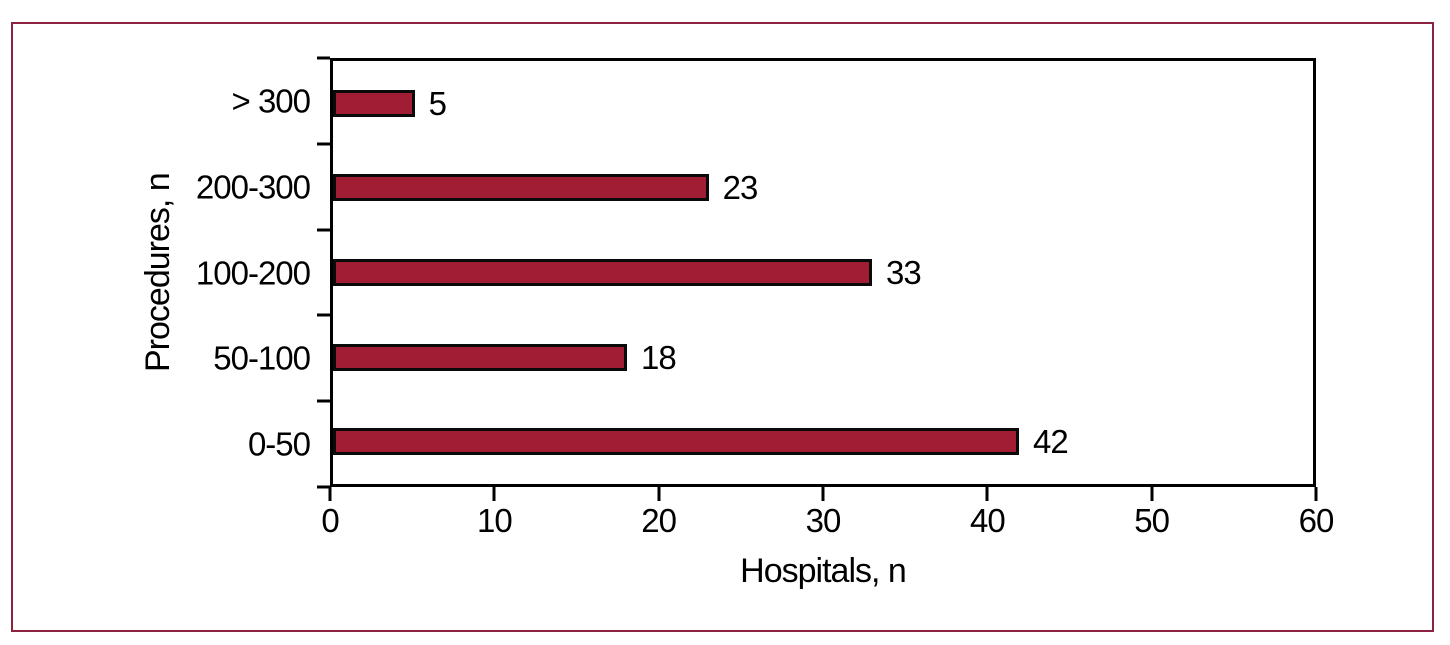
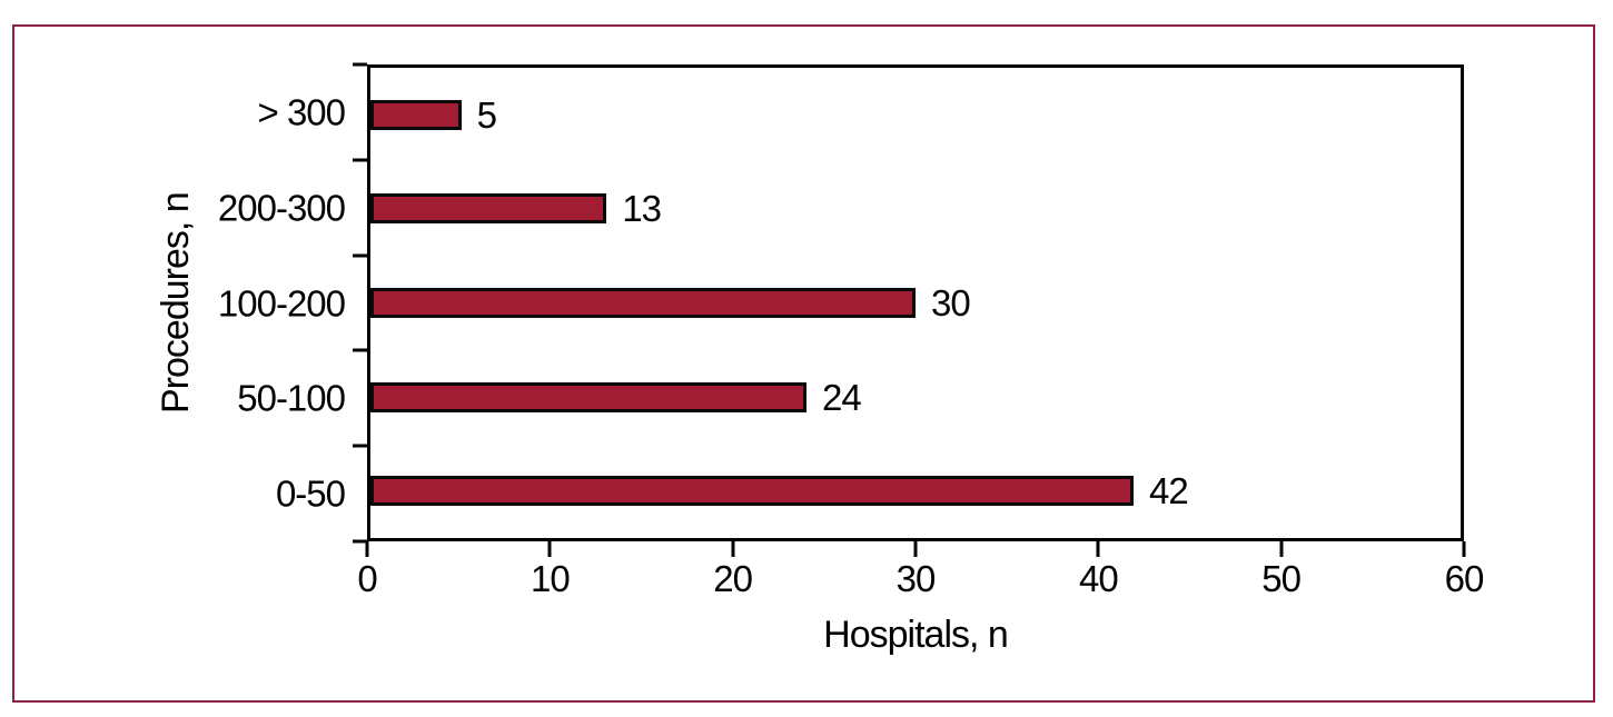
200-300: 23 -> 13
100-200: 33 -> 30
50-100: 18 -> 24
